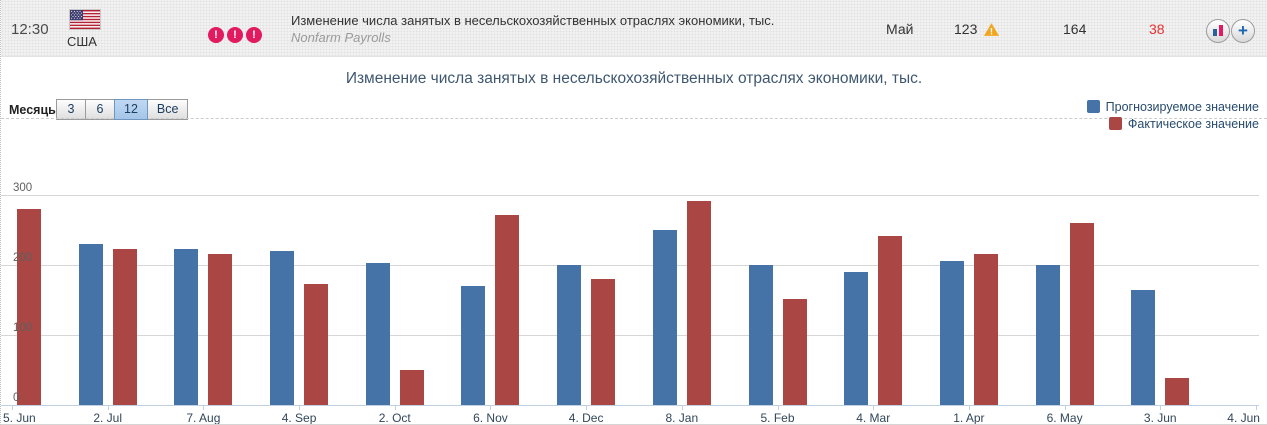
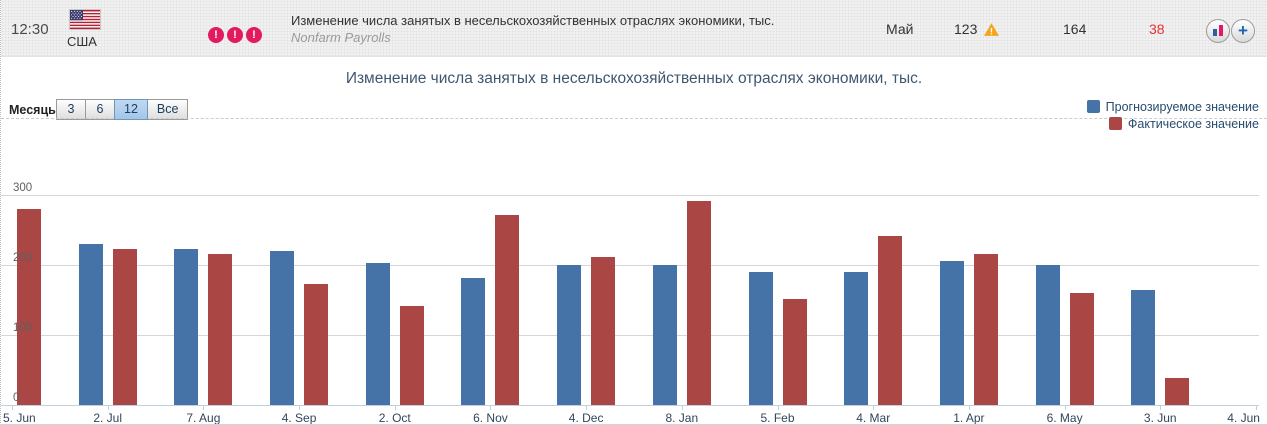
Фактическое значение/2. Oct: 50 -> 140
Прогнозируемое значение/6. Nov: 170 -> 180
Фактическое значение/4. Dec: 180 -> 210
Прогнозируемое значение/8. Jan: 250 -> 200
Прогнозируемое значение/5. Feb: 200 -> 190
Фактическое значение/6. May: 260 -> 160
